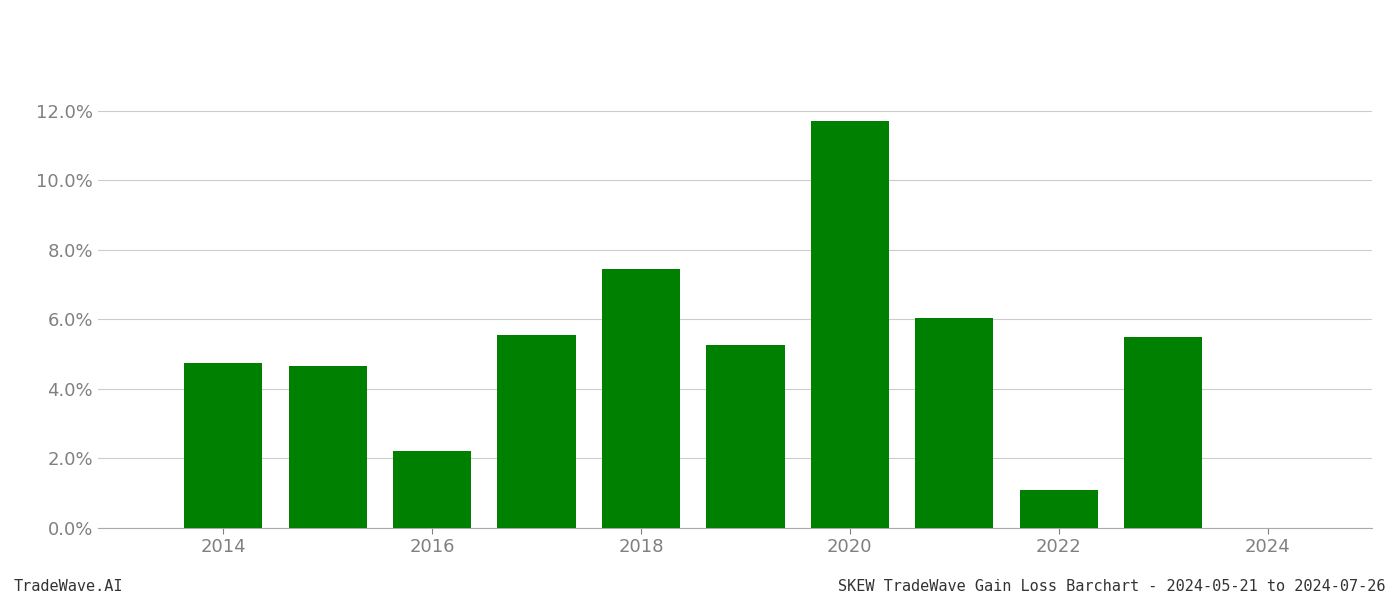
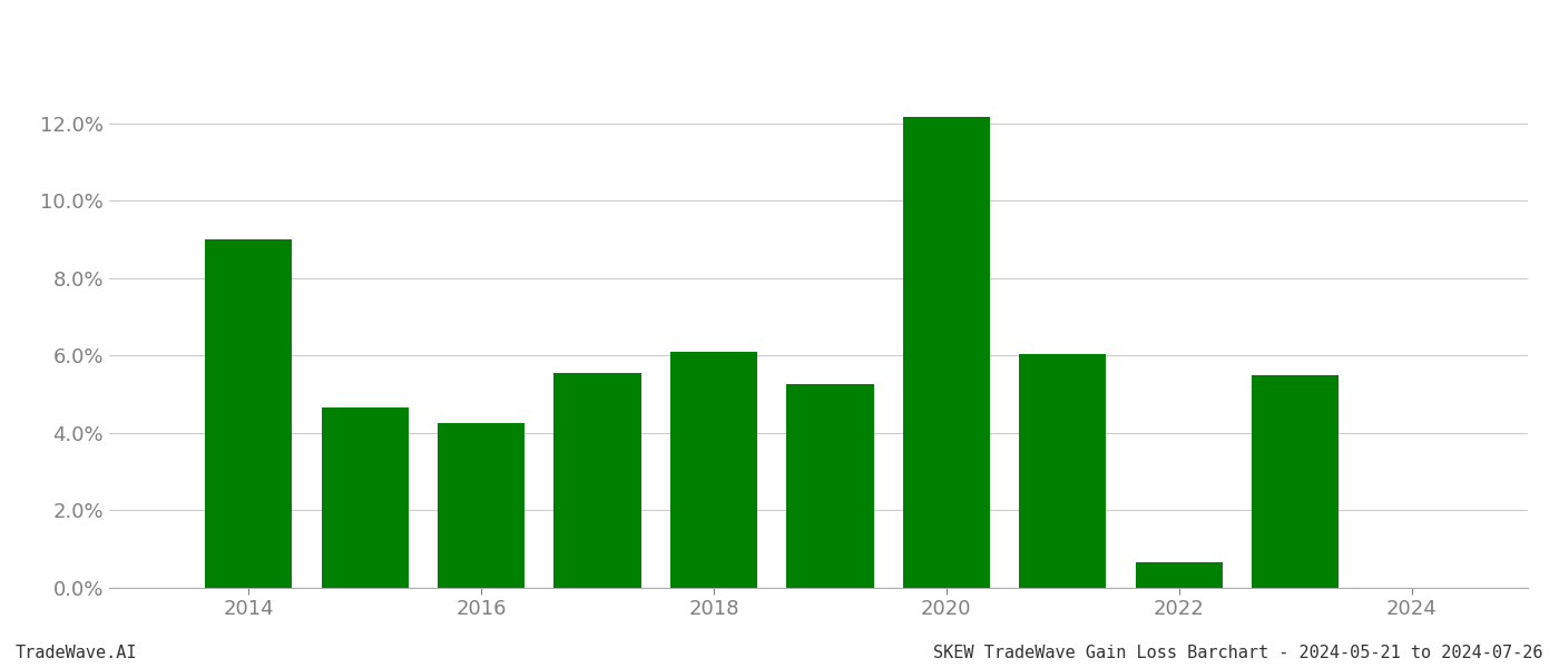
2014: 4.75% -> 9.00%
2016: 2.20% -> 4.25%
2018: 7.45% -> 6.10%
2020: 11.70% -> 12.15%
2022: 1.10% -> 0.65%
